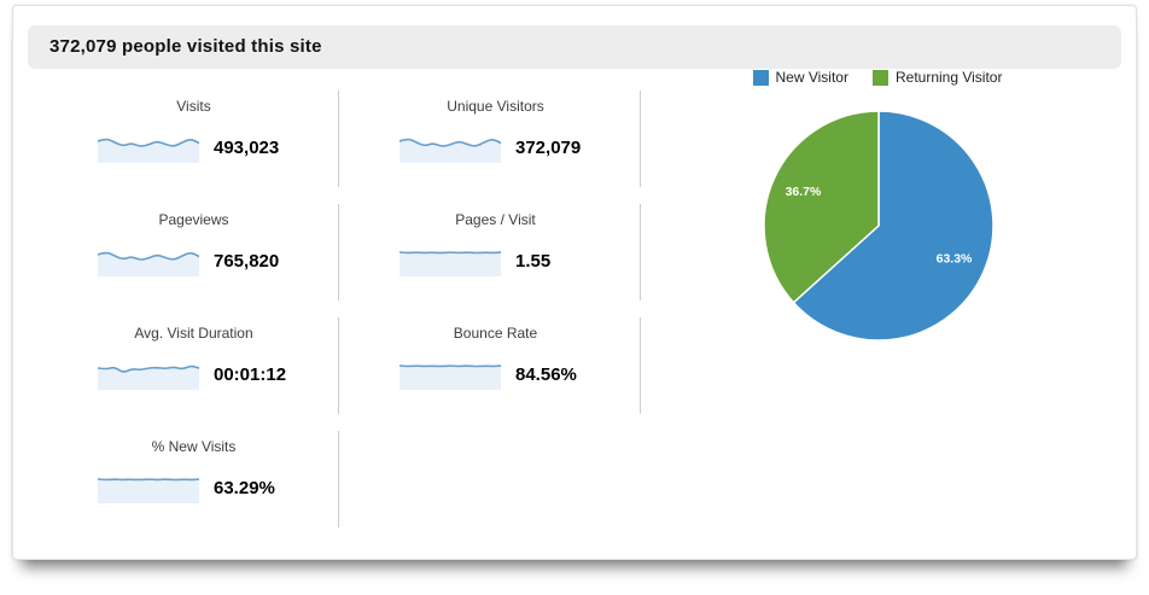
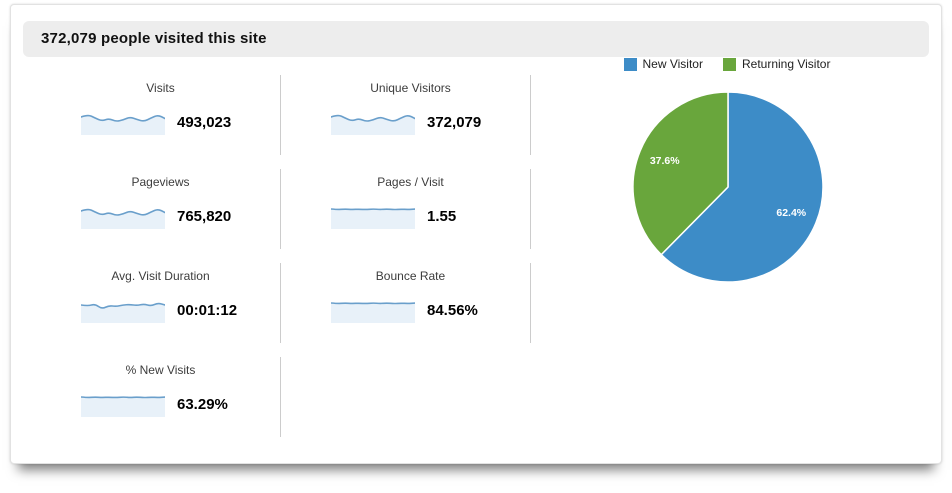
New Visitor: 63.3% -> 62.4%
Returning Visitor: 36.7% -> 37.6%
